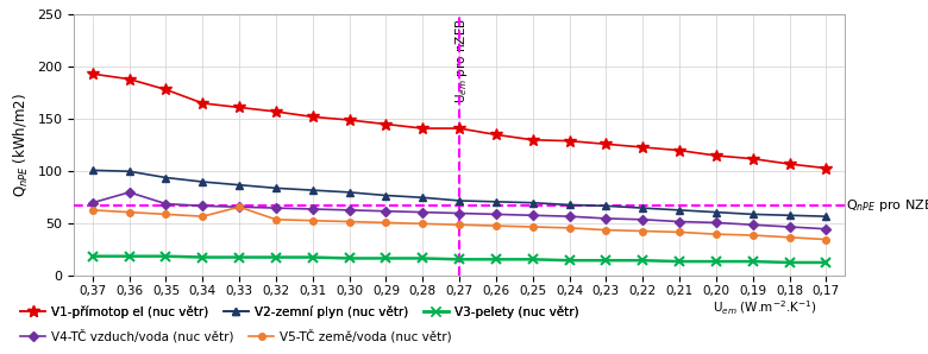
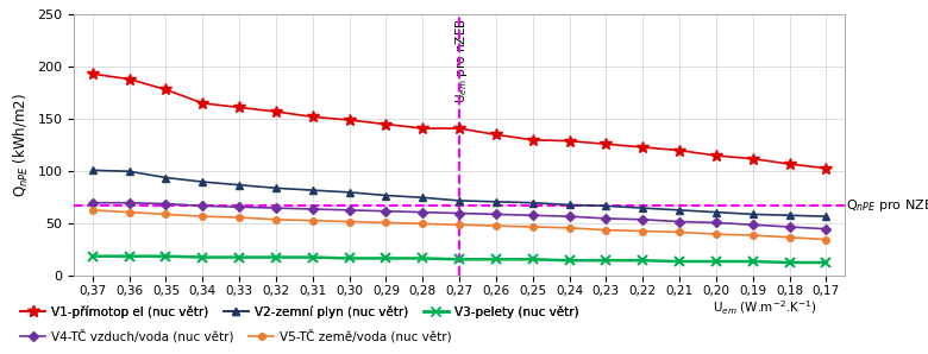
V4-TČ vzduch/voda (nuc větr)/0,36: 80 -> 70
V5-TČ země/voda (nuc větr)/0,33: 66 -> 56
